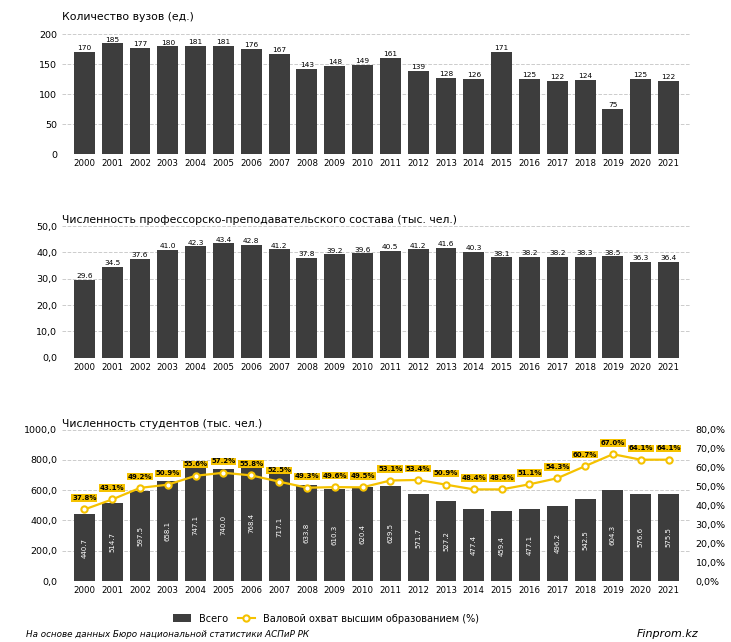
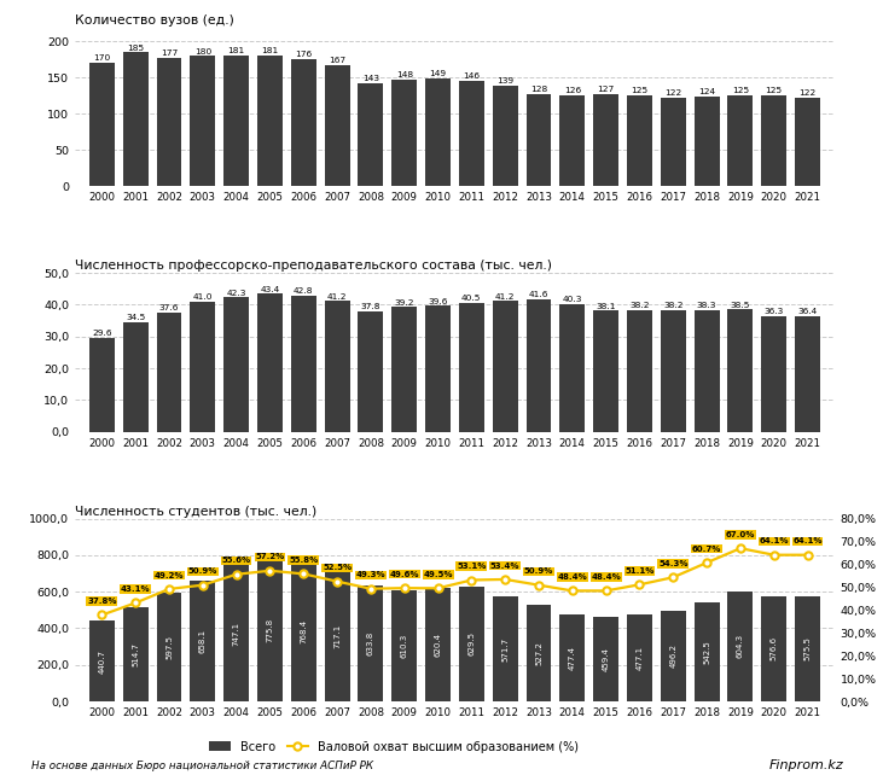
Количество вузов (ед.)/2011: 161 -> 146
Количество вузов (ед.)/2015: 171 -> 127
Количество вузов (ед.)/2019: 75 -> 125
Численность студентов (тыс. чел.)/Всего/2005: 740 -> 780
